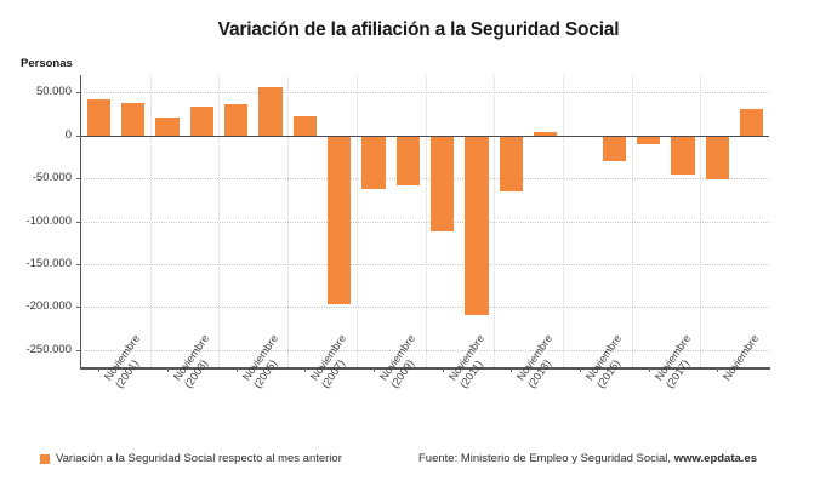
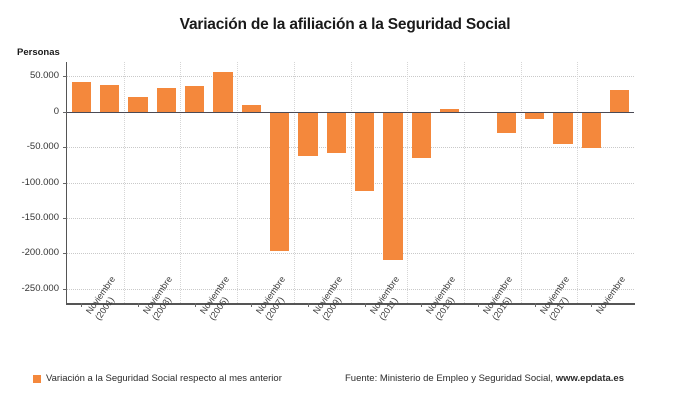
Noviembre (2007): 20000 -> 10000
